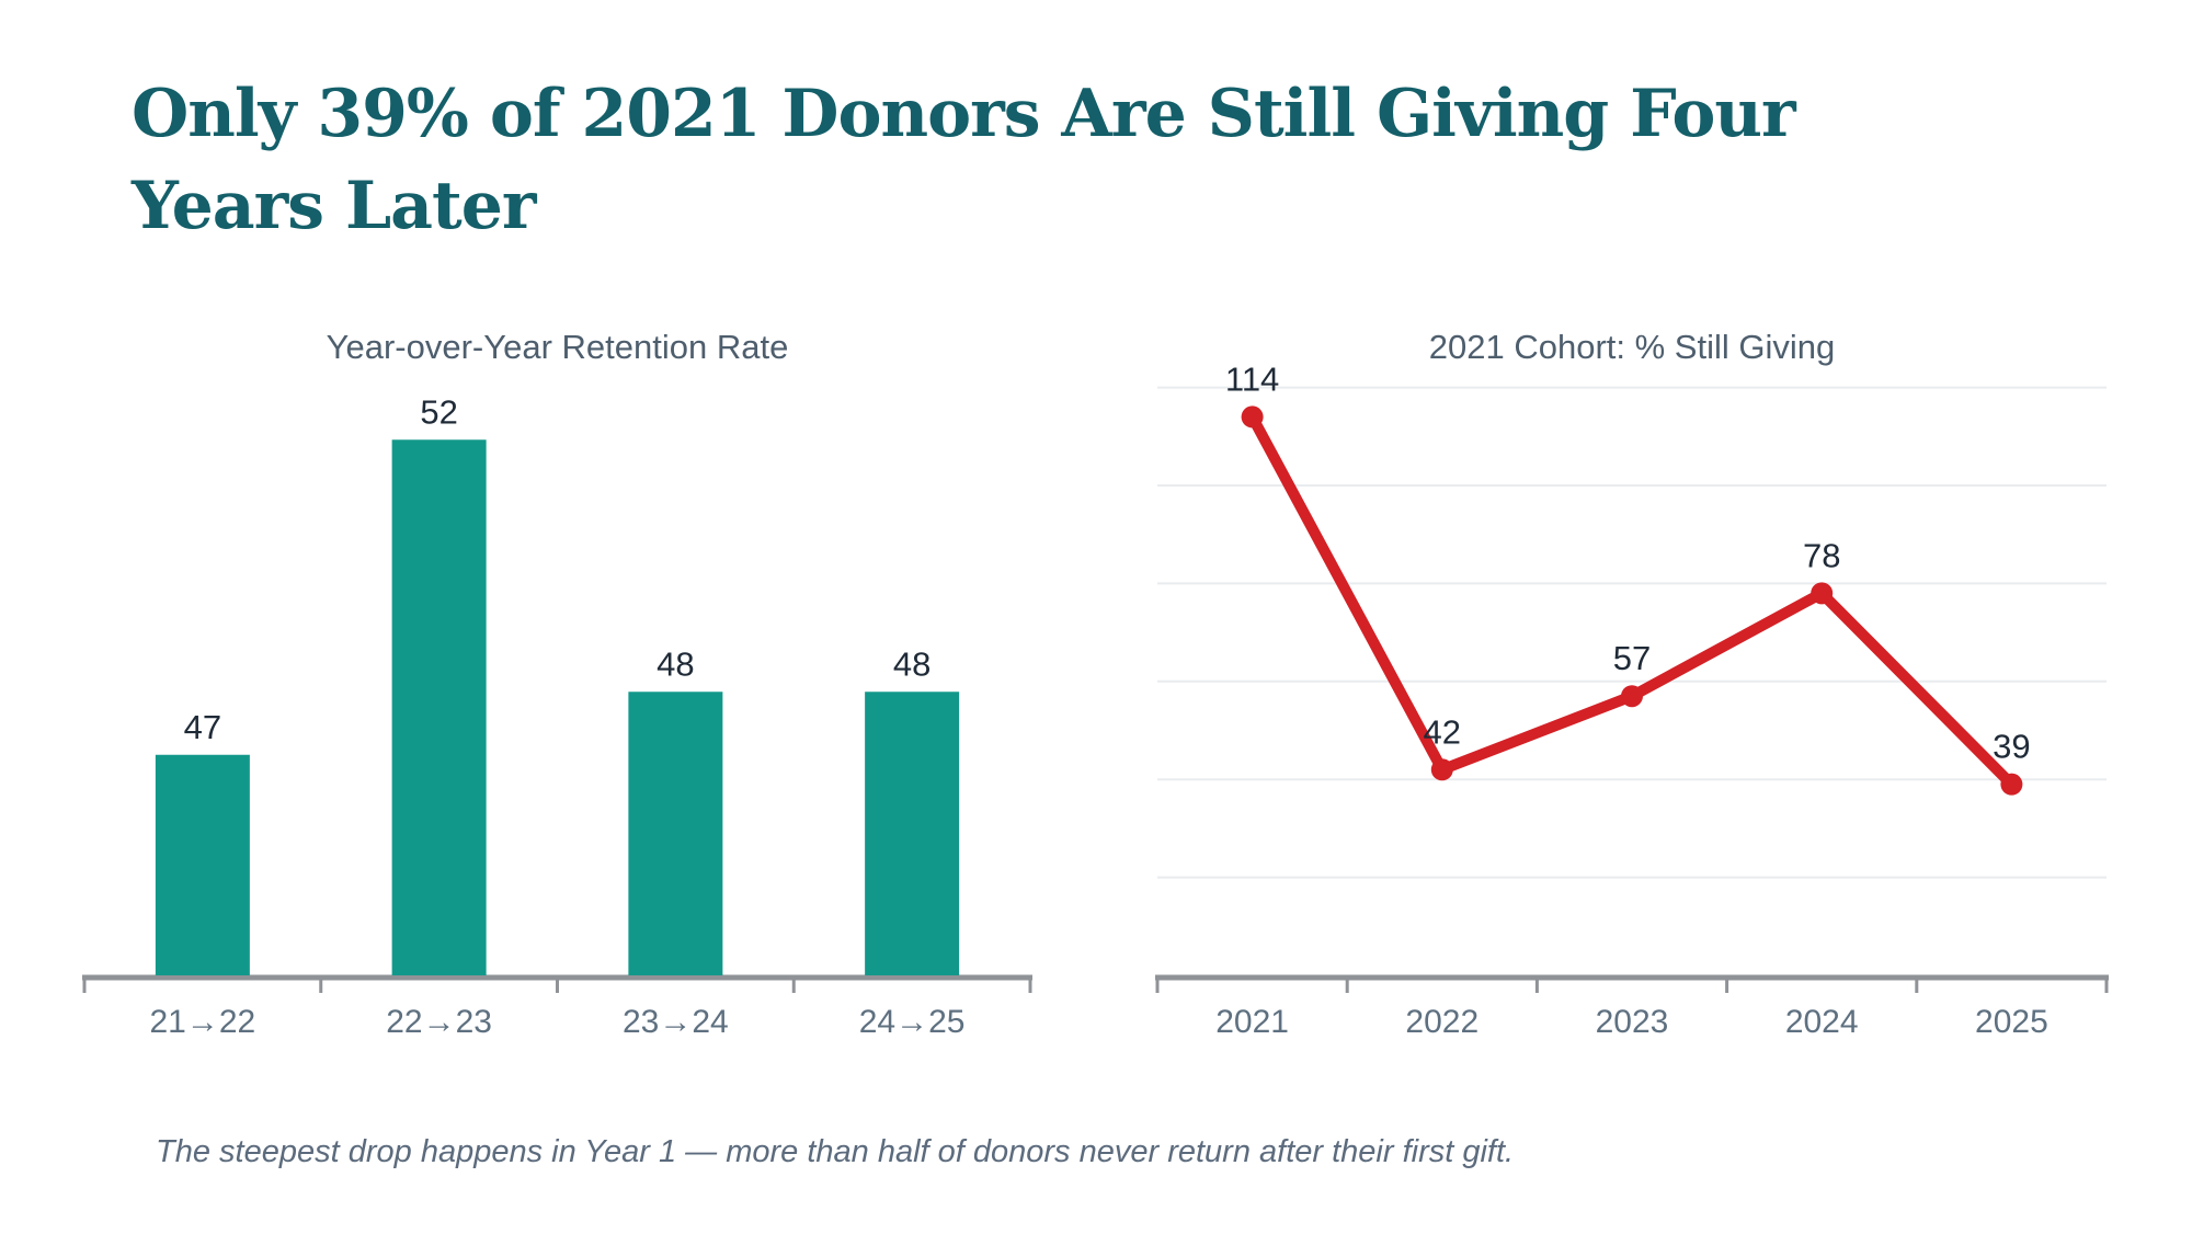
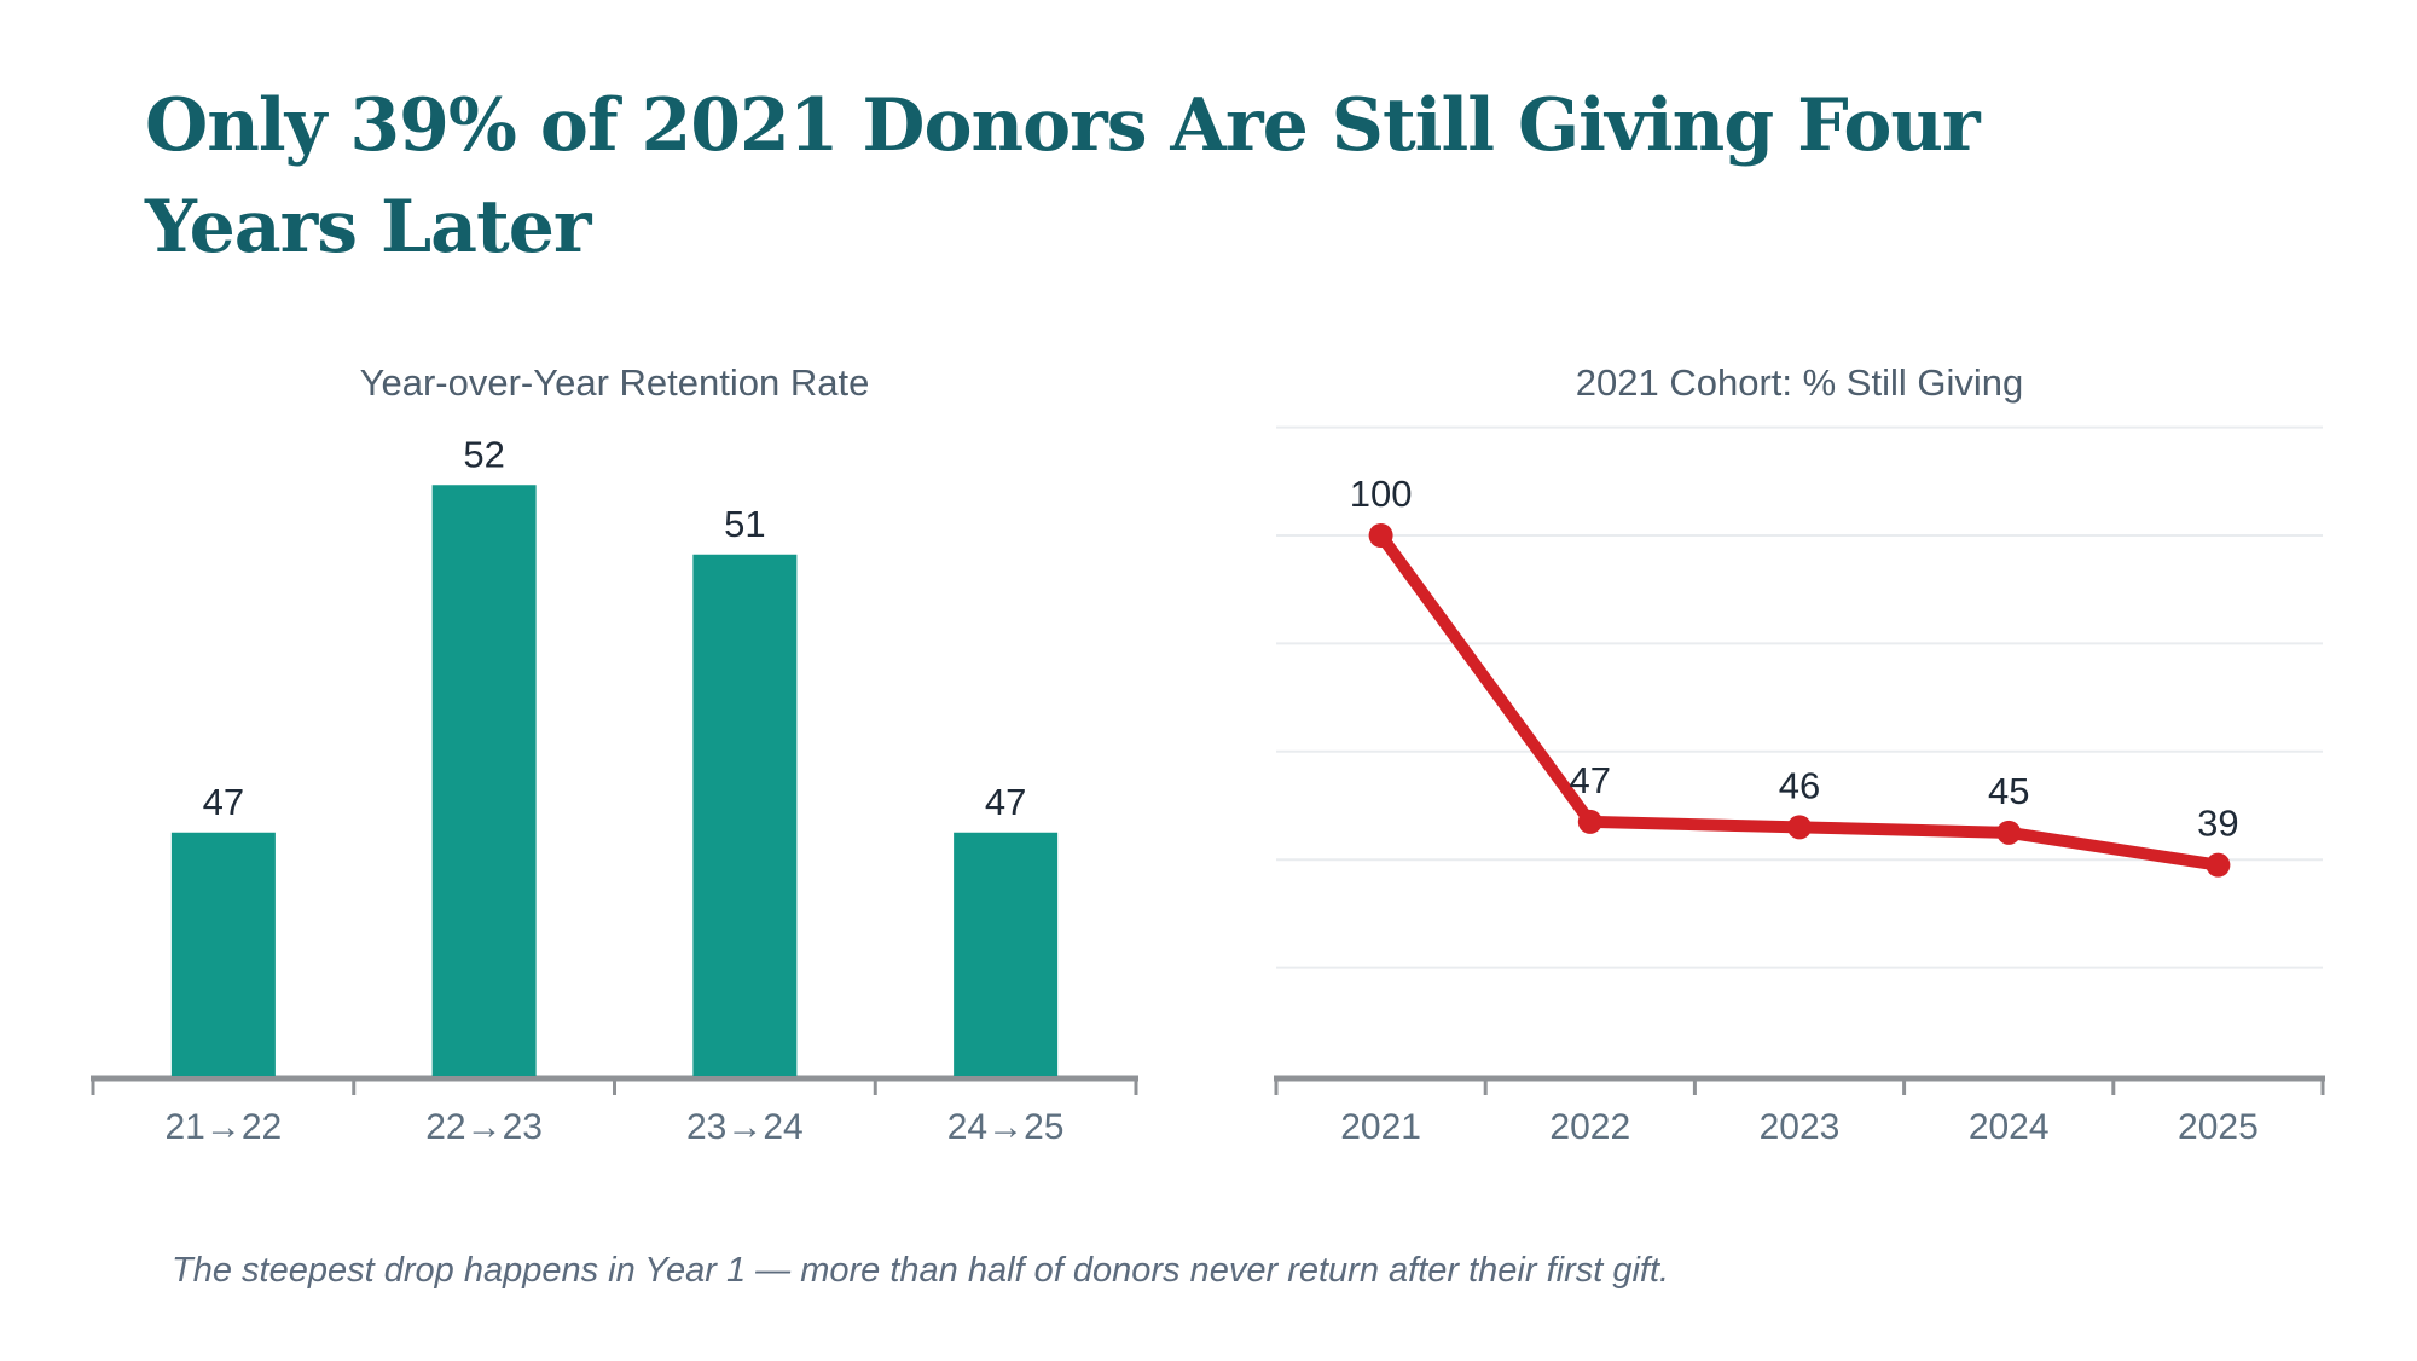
Year-over-Year Retention Rate/23→24: 48 -> 51
Year-over-Year Retention Rate/24→25: 48 -> 47
2021 Cohort: % Still Giving/2021: 114 -> 100
2021 Cohort: % Still Giving/2022: 42 -> 47
2021 Cohort: % Still Giving/2023: 57 -> 46
2021 Cohort: % Still Giving/2024: 78 -> 45
